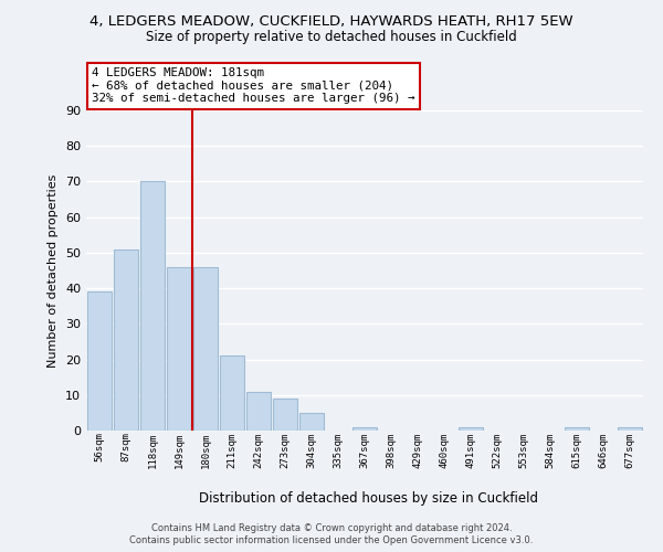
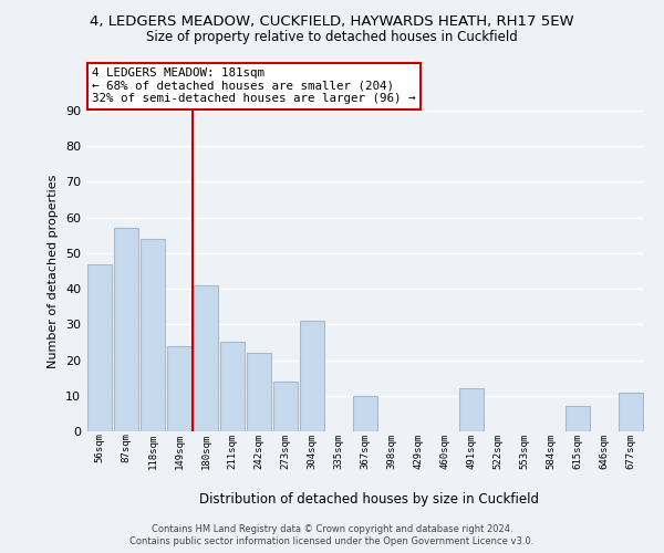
56sqm: 39 -> 47
87sqm: 51 -> 57
118sqm: 70 -> 54
149sqm: 46 -> 24
180sqm: 46 -> 41
211sqm: 21 -> 25
242sqm: 11 -> 22
273sqm: 9 -> 14
304sqm: 5 -> 31
367sqm: 1 -> 10
491sqm: 1 -> 12
615sqm: 1 -> 7
677sqm: 1 -> 11
